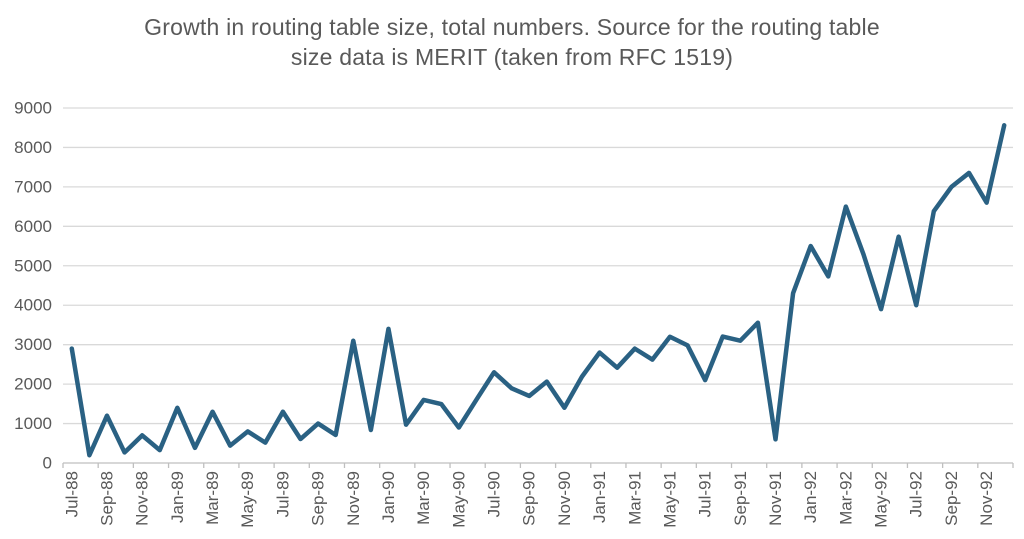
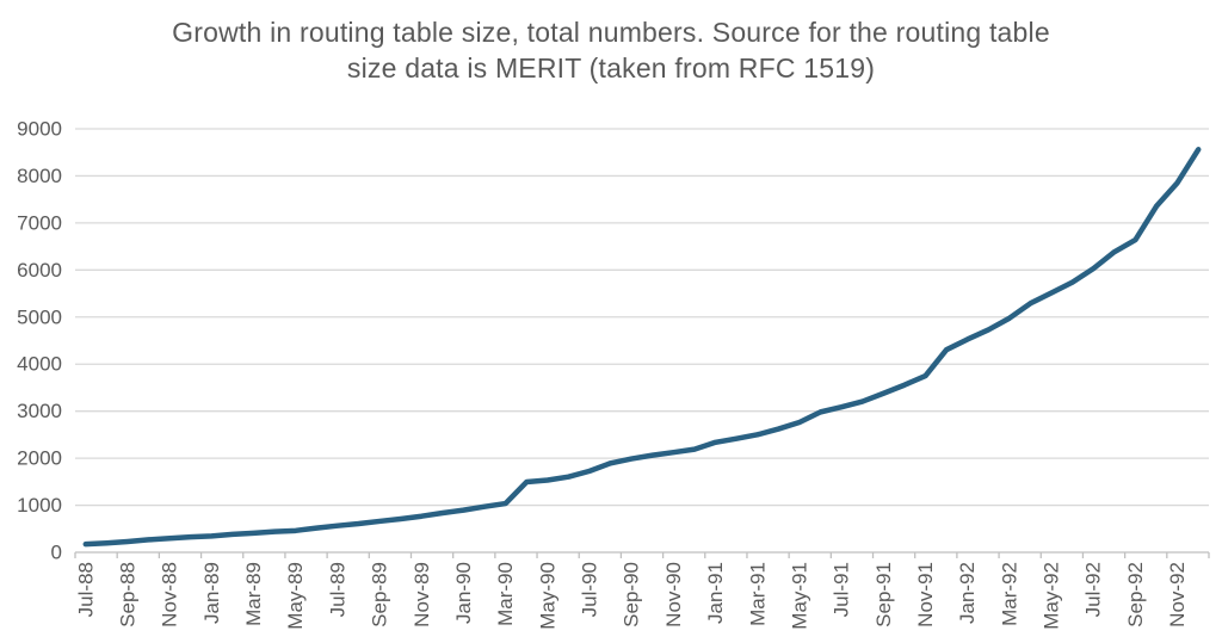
Jul-88: 2900 -> 200
Sep-88: 1200 -> 200
Nov-88: 700 -> 300
Jan-89: 1400 -> 300
Mar-89: 1300 -> 400
May-89: 800 -> 500
Jul-89: 1300 -> 600
Sep-89: 1000 -> 700
Nov-89: 3100 -> 800
Jan-90: 3400 -> 900
Mar-90: 1600 -> 1000
May-90: 900 -> 1500
Jul-90: 2300 -> 1700
Sep-90: 1700 -> 2000
Nov-90: 1400 -> 2100
Jan-91: 2800 -> 2300
Mar-91: 2900 -> 2500
May-91: 3200 -> 2800
Jul-91: 2100 -> 3100
Sep-91: 3100 -> 3400
Nov-91: 600 -> 3800
Jan-92: 5500 -> 4500
Mar-92: 6500 -> 5000
May-92: 3900 -> 5500
Jul-92: 4000 -> 6000
Sep-92: 7000 -> 6600
Nov-92: 6600 -> 7900
